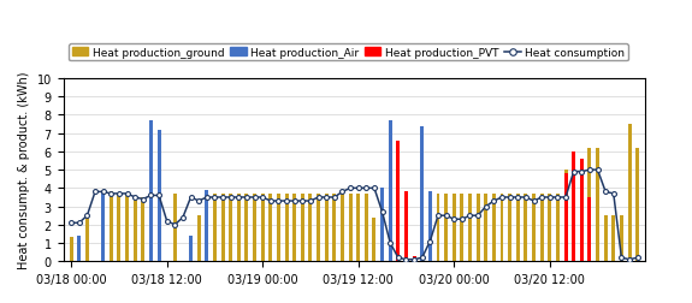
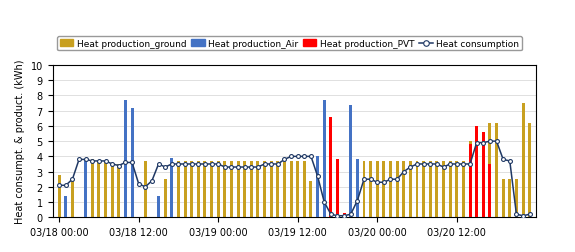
Heat production_ground/03/18 00:00: 1.3 -> 2.8
